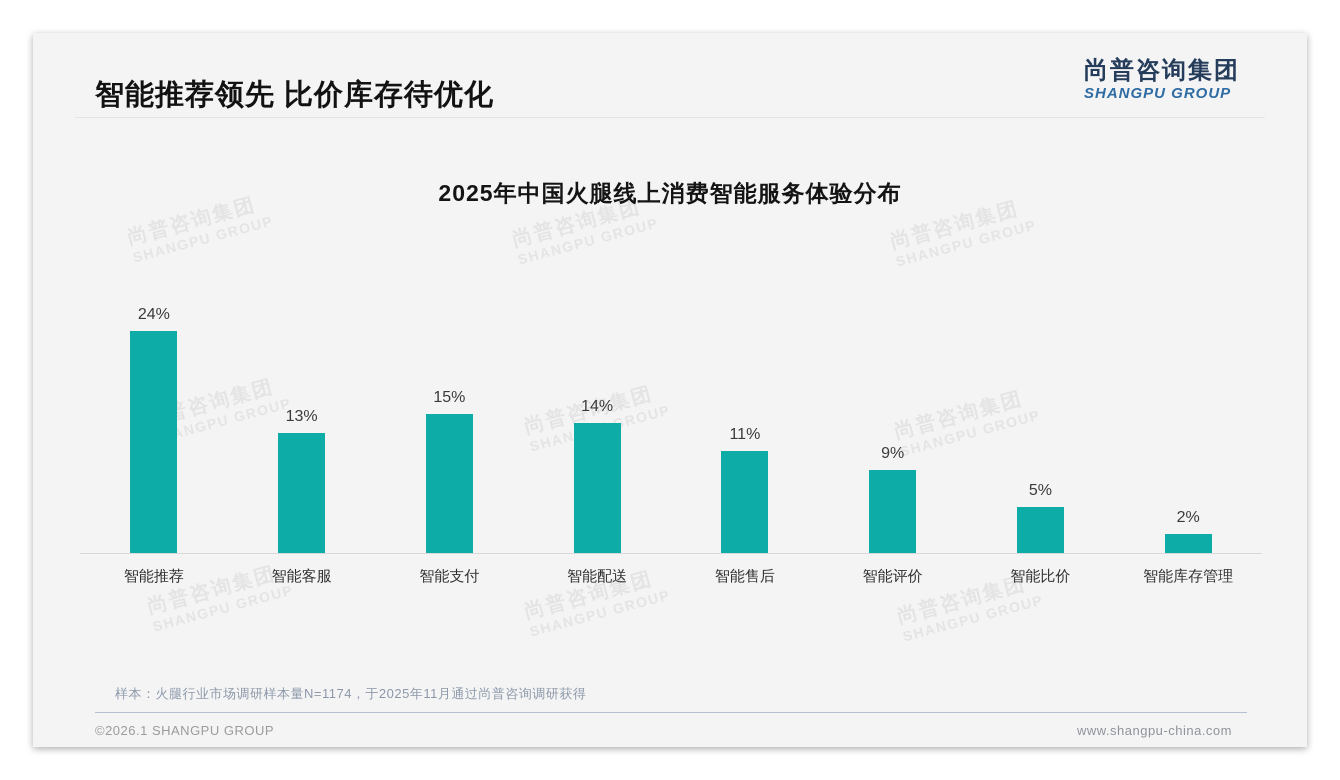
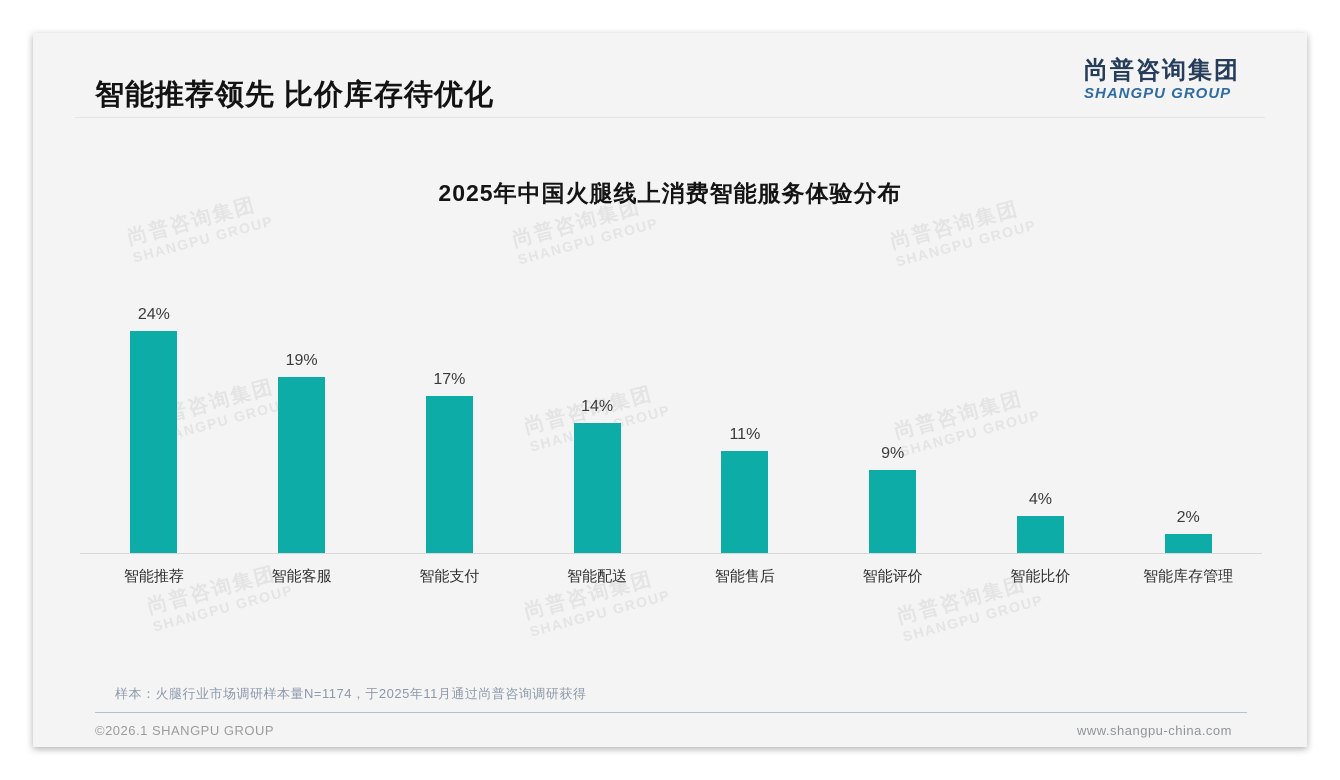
智能客服: 13% -> 19%
智能支付: 15% -> 17%
智能比价: 5% -> 4%
